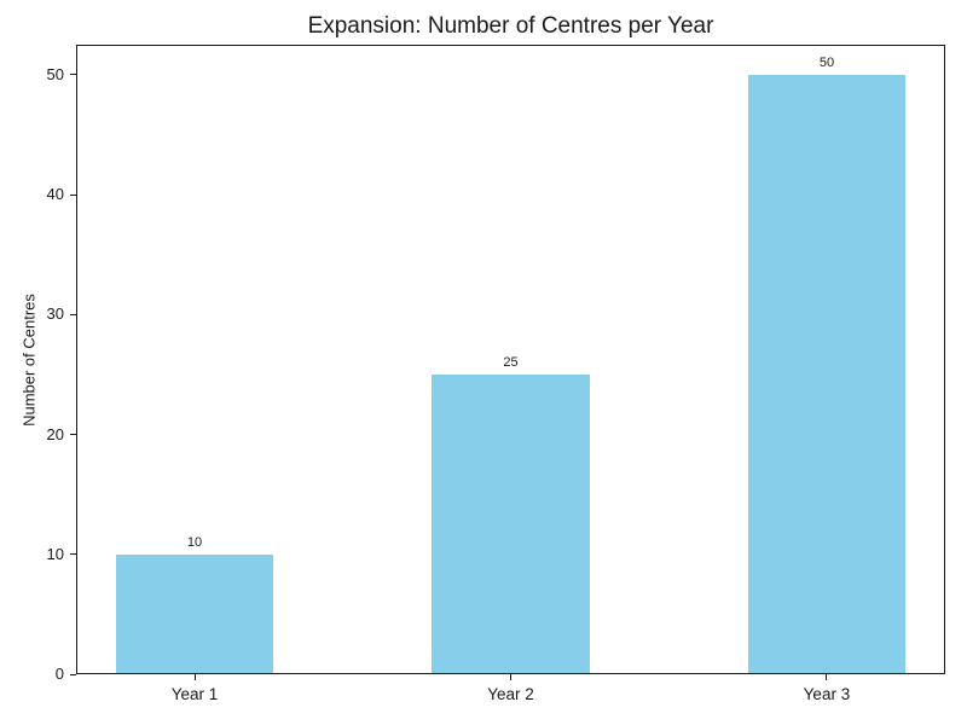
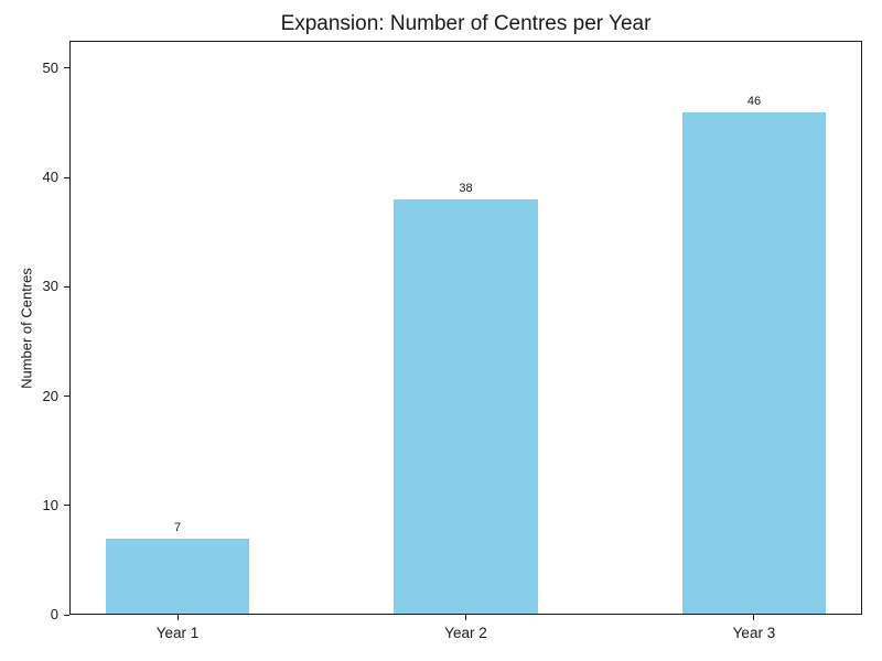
Year 1: 10 -> 7
Year 2: 25 -> 38
Year 3: 50 -> 46
